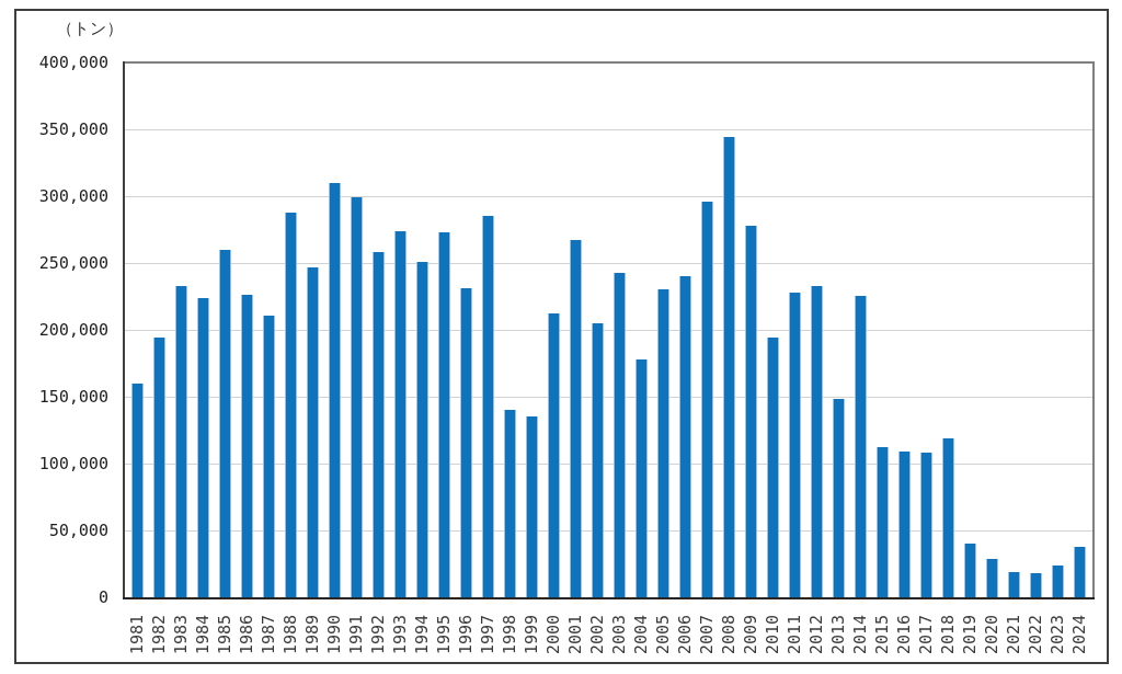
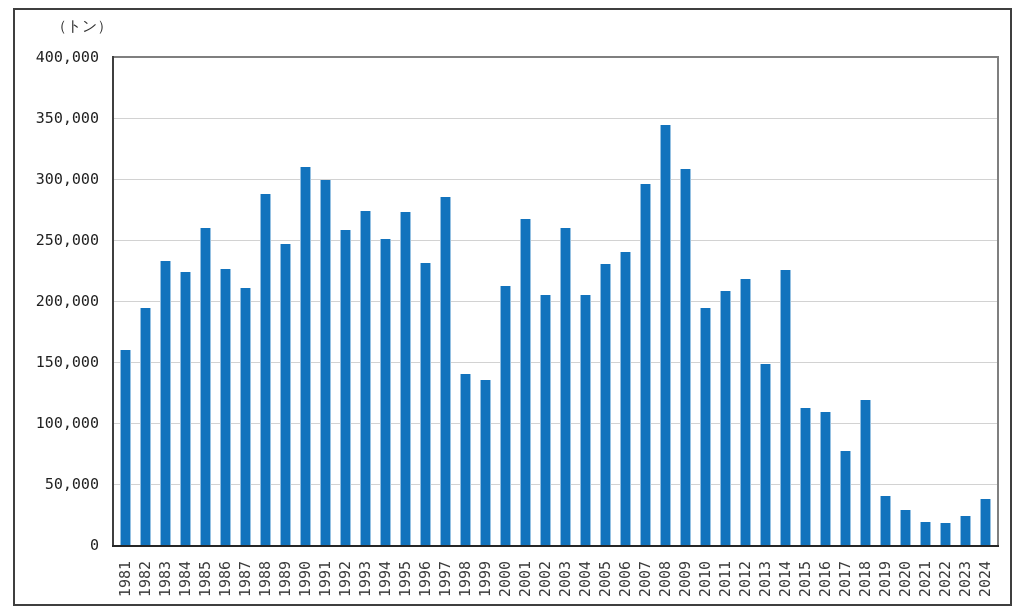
2003: 243000 -> 260000
2004: 178000 -> 205000
2009: 278000 -> 308000
2011: 228000 -> 208000
2012: 233000 -> 218000
2017: 108000 -> 77000
